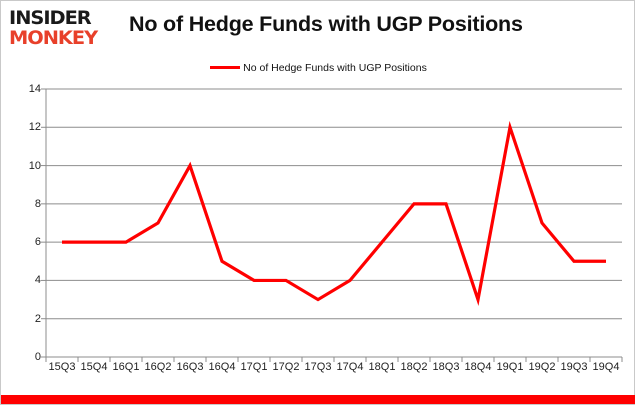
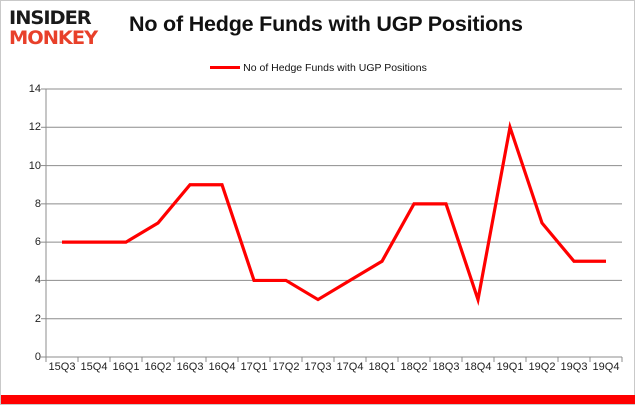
16Q3: 10 -> 9
16Q4: 5 -> 9
18Q1: 6 -> 5
